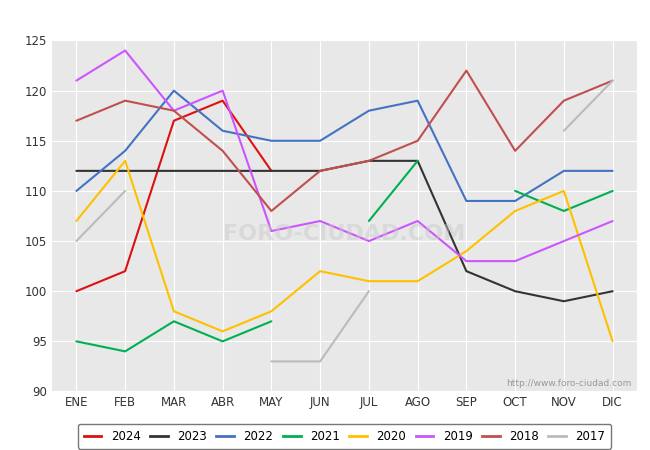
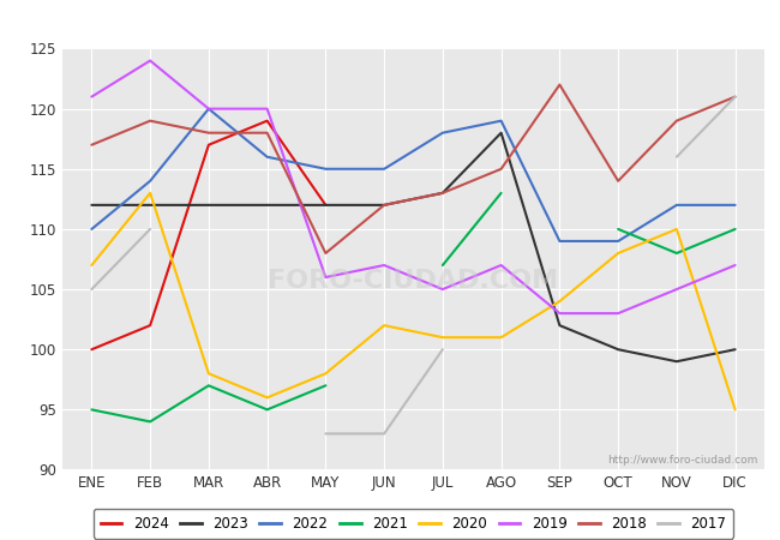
2019/MAR: 118 -> 120
2018/ABR: 114 -> 118
2023/AGO: 113 -> 118
